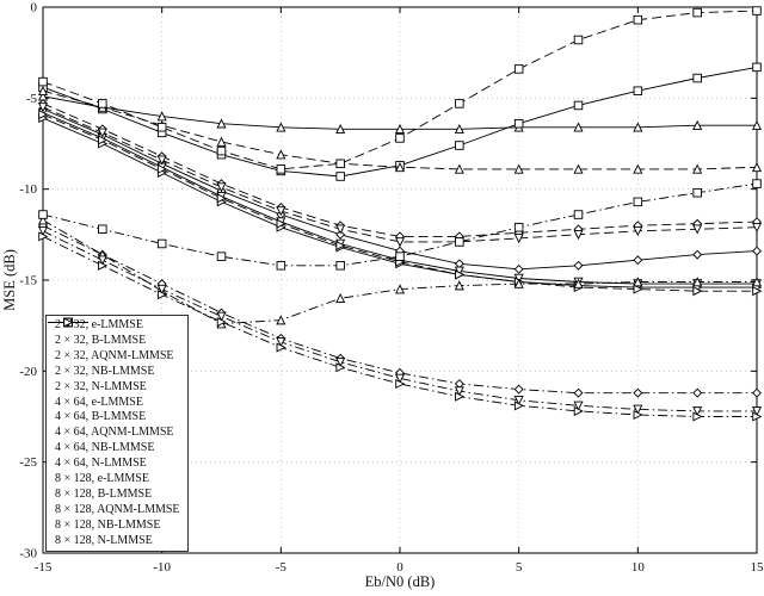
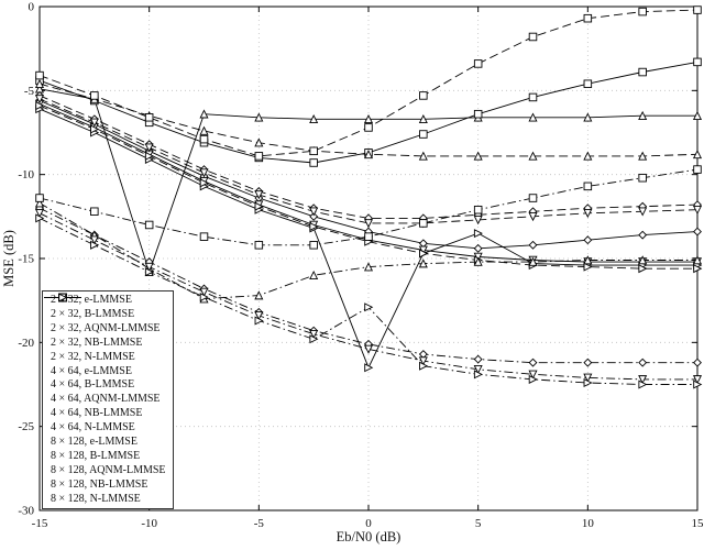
2 × 32, B-LMMSE/-10: -6.0 -> -15.8
2 × 32, N-LMMSE/0: -14.1 -> -21.5
8 × 128, N-LMMSE/0: -20.7 -> -17.9
2 × 32, N-LMMSE/5: -15.1 -> -13.5
